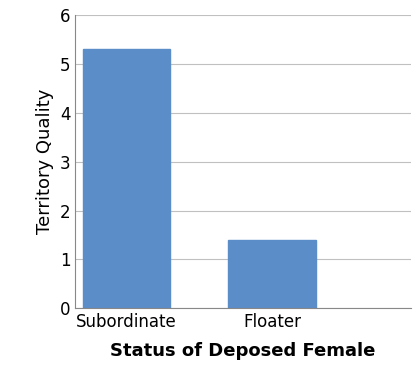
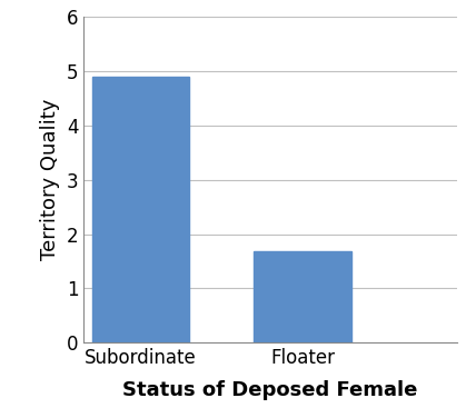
Subordinate: 5.30 -> 4.90
Floater: 1.40 -> 1.68
